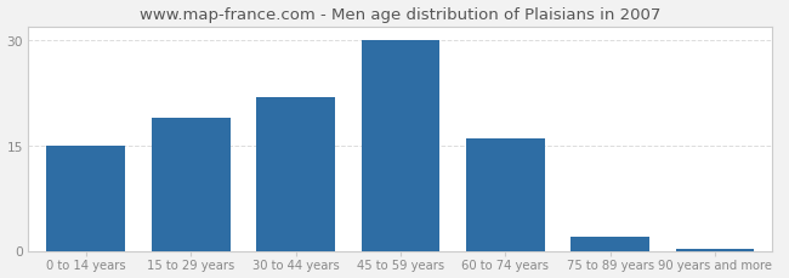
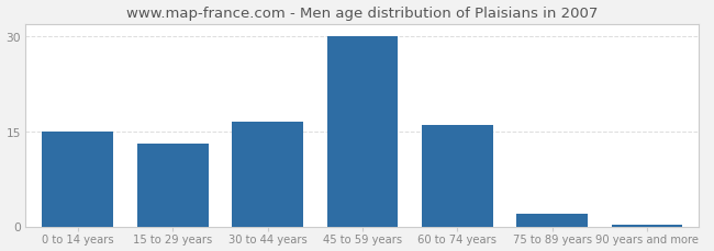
15 to 29 years: 19.0 -> 13.0
30 to 44 years: 21.8 -> 16.5
